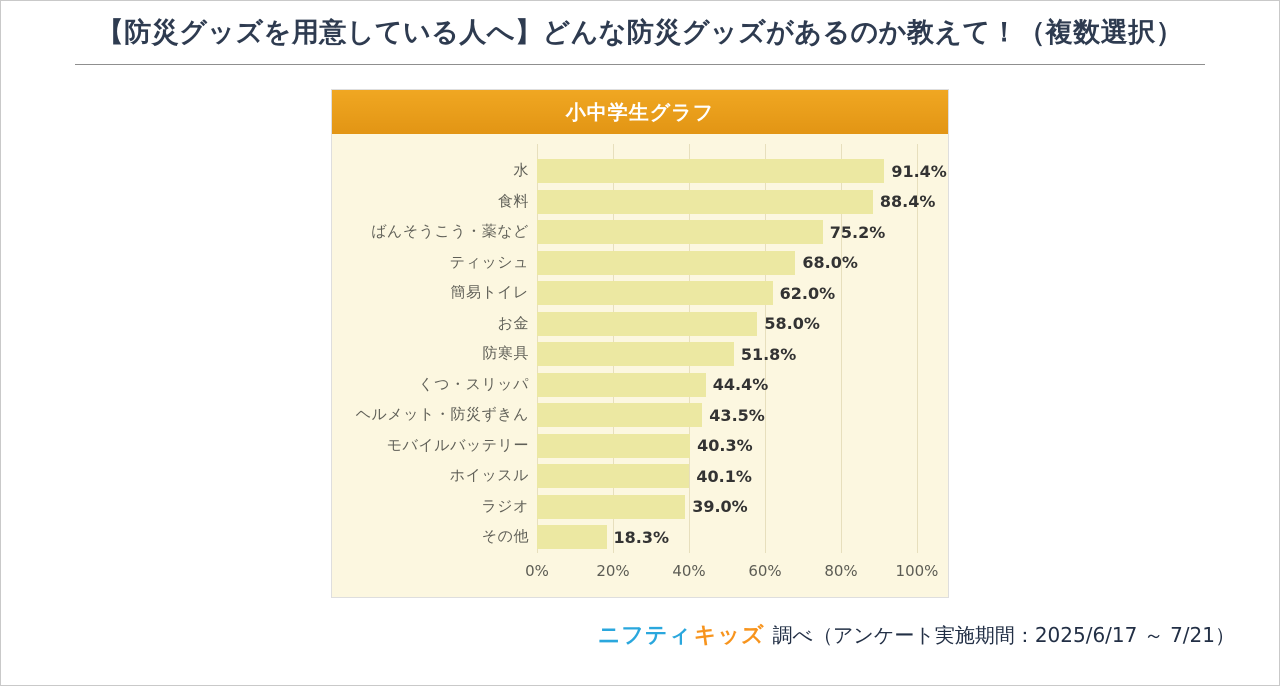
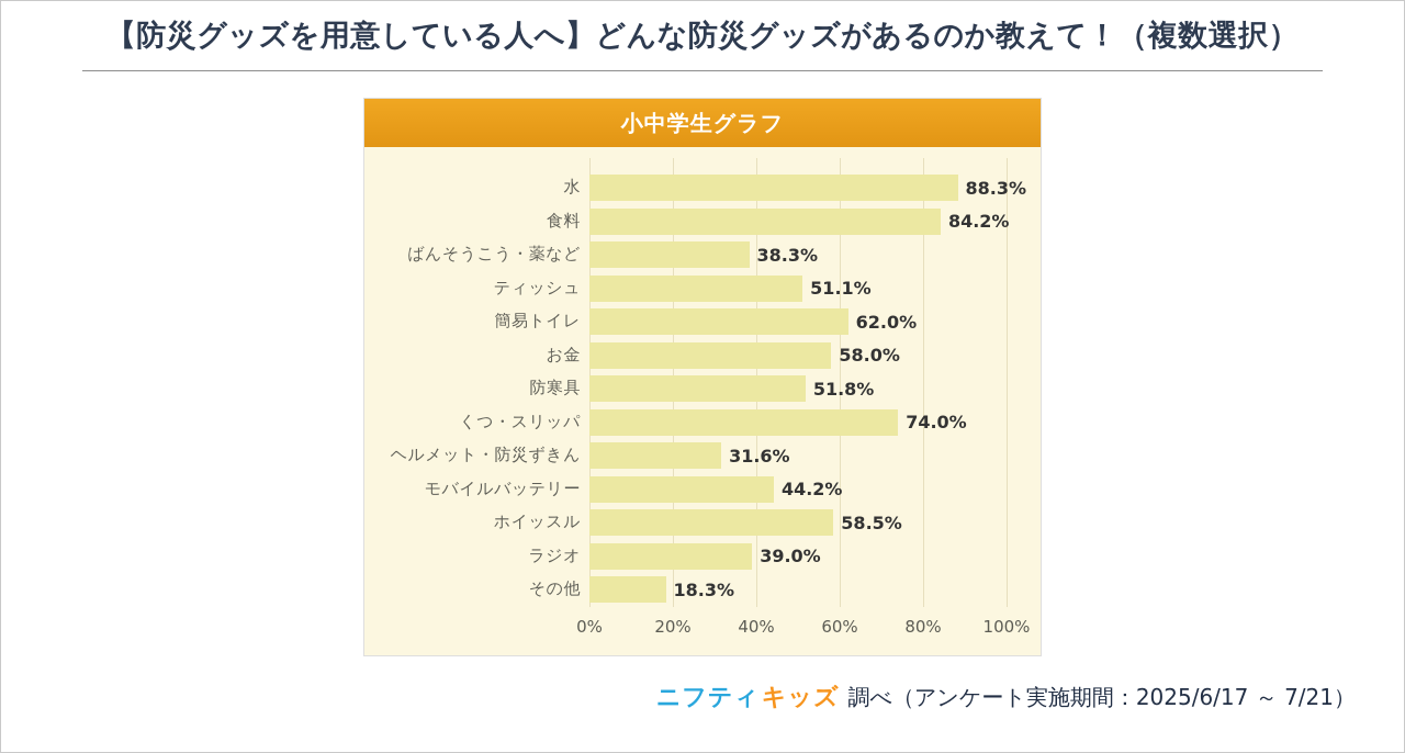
水: 91.4% -> 88.3%
食料: 88.4% -> 84.2%
ばんそうこう・薬など: 75.2% -> 38.3%
ティッシュ: 68.0% -> 51.1%
くつ・スリッパ: 44.4% -> 74.0%
ヘルメット・防災ずきん: 43.5% -> 31.6%
モバイルバッテリー: 40.3% -> 44.2%
ホイッスル: 40.1% -> 58.5%
